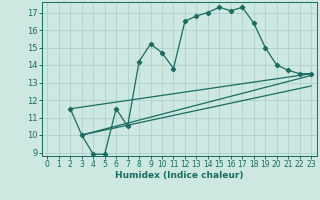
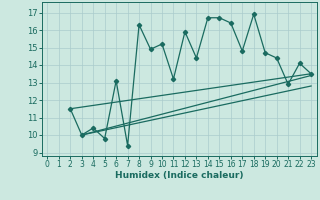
4: 8.9 -> 10.4
5: 8.9 -> 9.8
6: 11.5 -> 13.1
7: 10.5 -> 9.4
8: 14.2 -> 16.3
9: 15.2 -> 14.9
10: 14.7 -> 15.2
11: 13.8 -> 13.2
12: 16.5 -> 15.9
13: 16.8 -> 14.4
14: 17.0 -> 16.7
15: 17.3 -> 16.7
16: 17.1 -> 16.4
17: 17.3 -> 14.8
18: 16.4 -> 16.9
19: 15.0 -> 14.7
20: 14.0 -> 14.4
21: 13.7 -> 12.9
22: 13.5 -> 14.1
